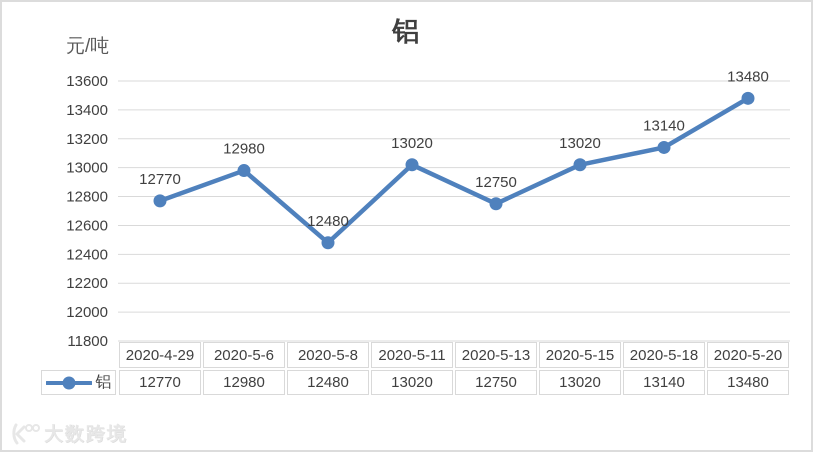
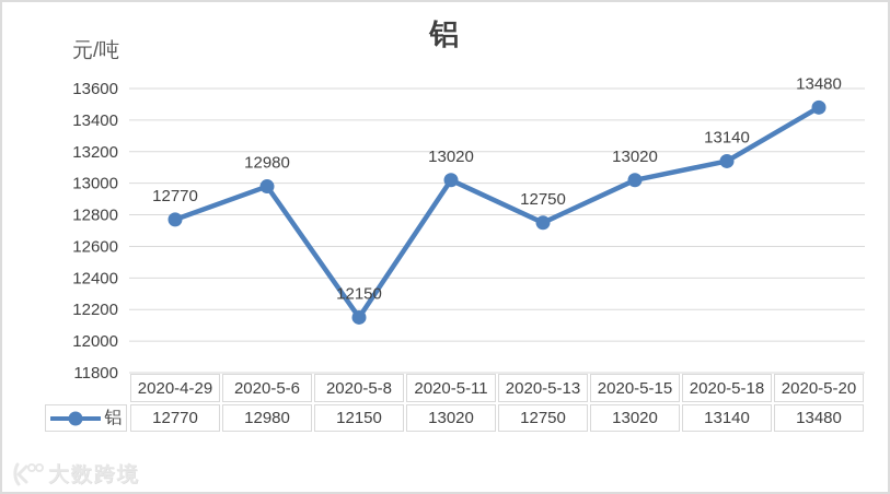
2020-5-8: 12480 -> 12150
